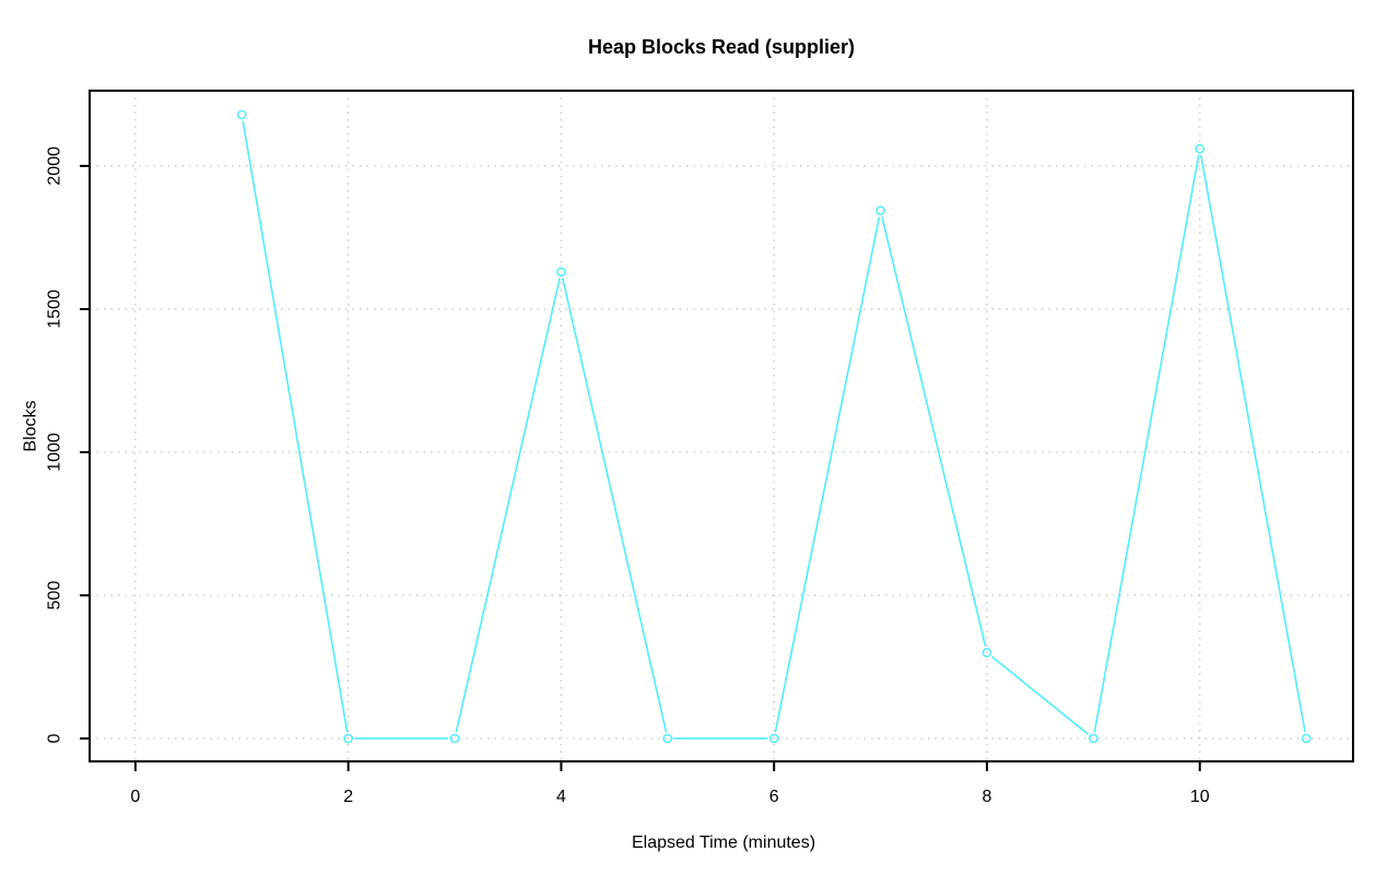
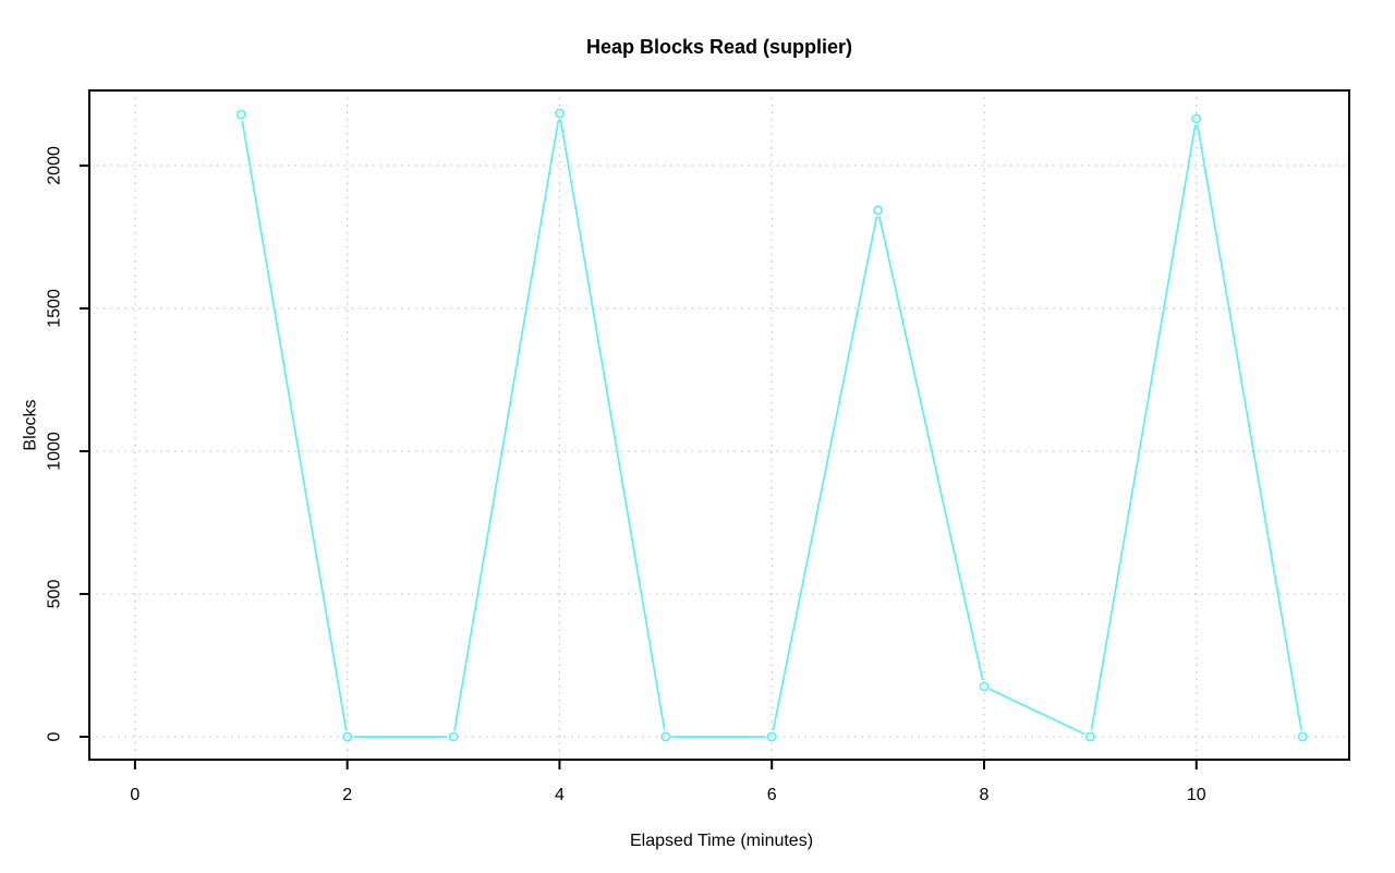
4: 1630 -> 2180
8: 300 -> 180
10: 2060 -> 2160
